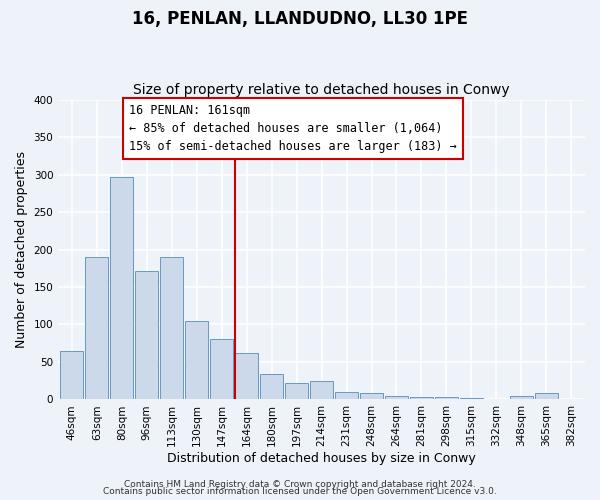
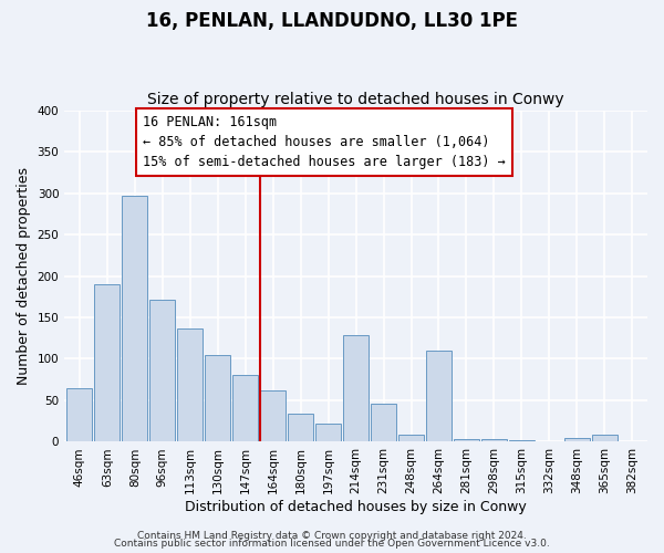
113sqm: 190 -> 136
214sqm: 25 -> 128
231sqm: 10 -> 46
264sqm: 5 -> 110
